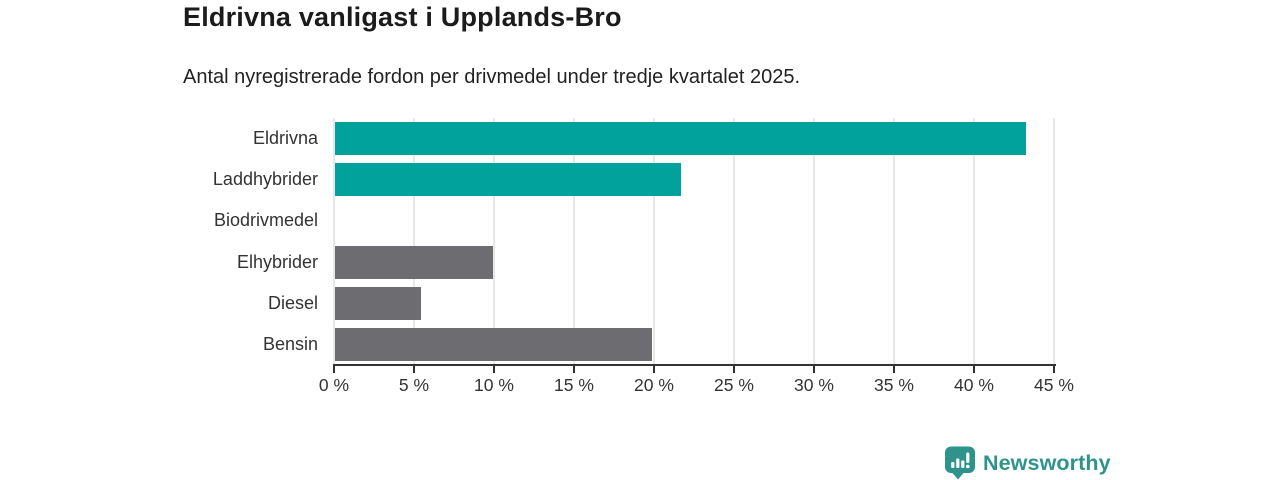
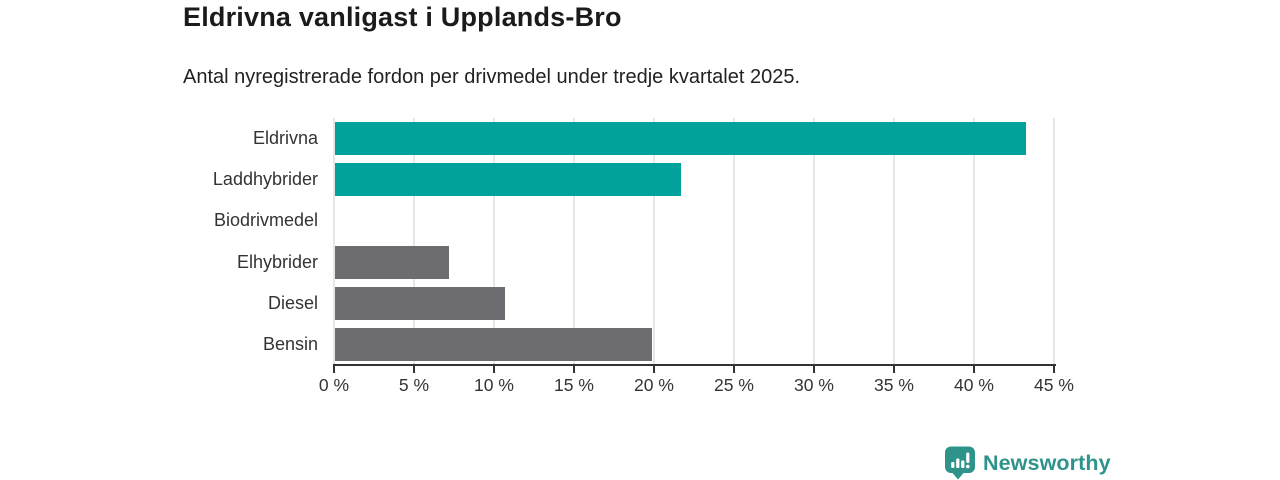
Elhybrider: 9.9% -> 7.1%
Diesel: 5.4% -> 10.6%
